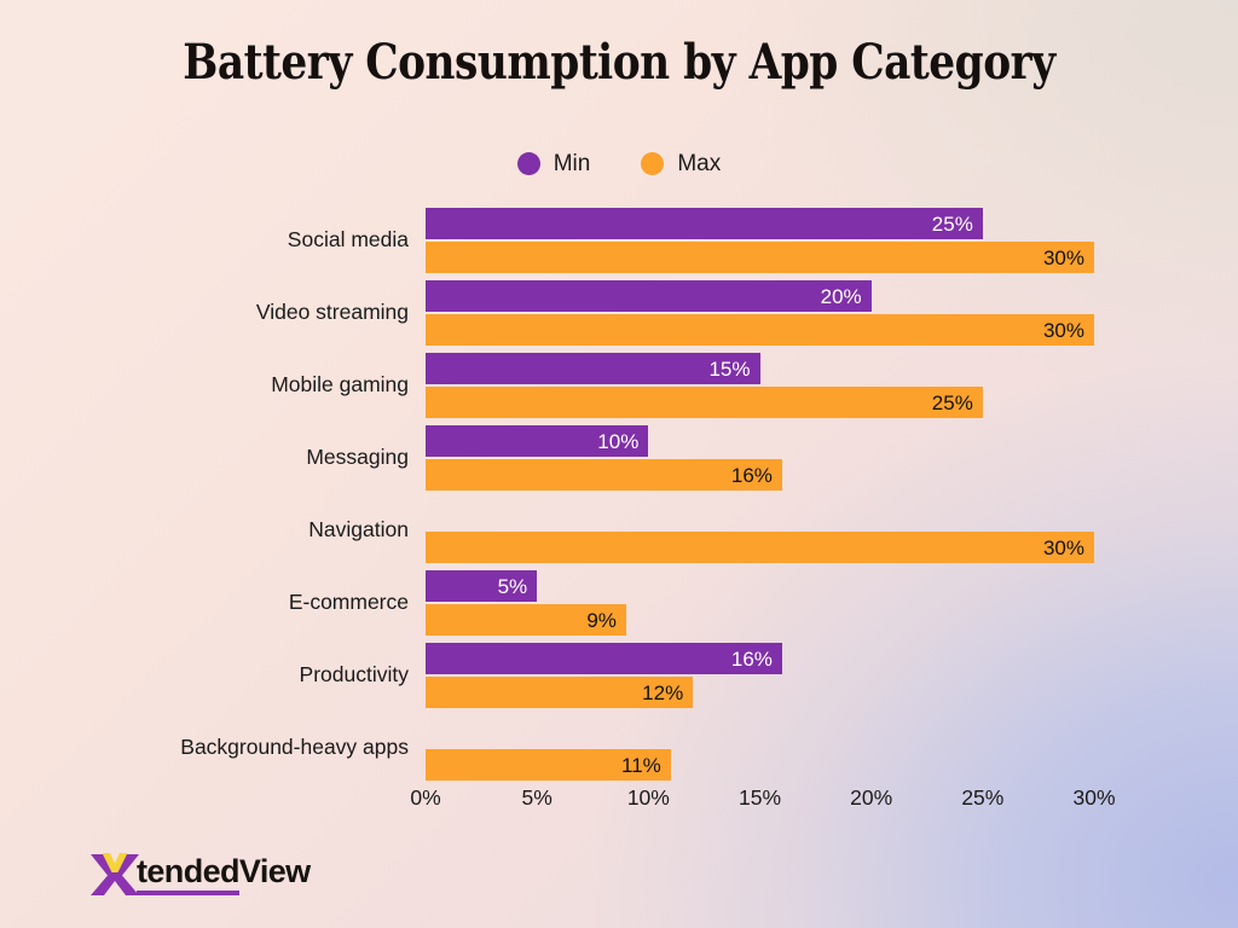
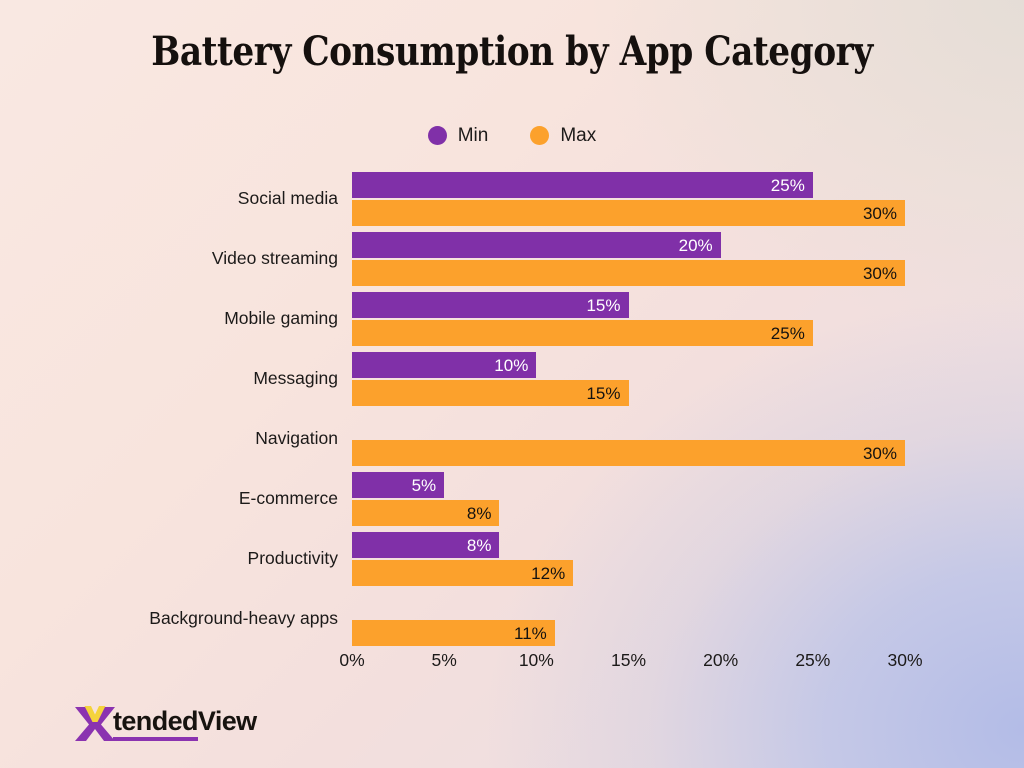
Max/Messaging: 16% -> 15%
Max/E-commerce: 9% -> 8%
Min/Productivity: 16% -> 8%
